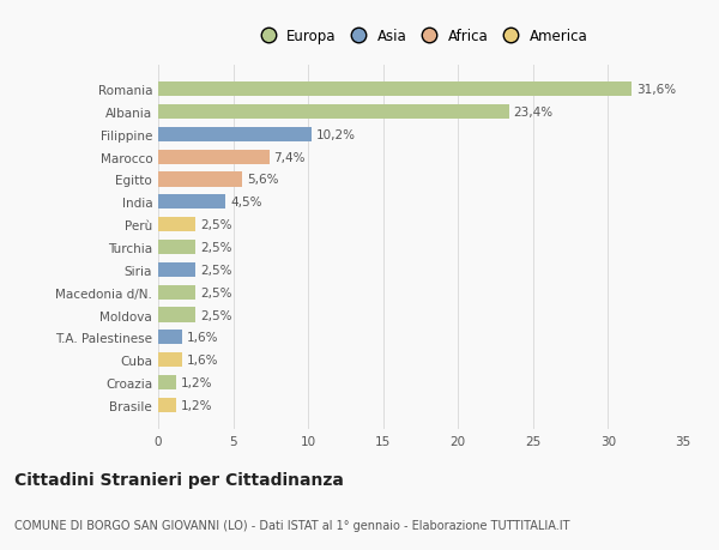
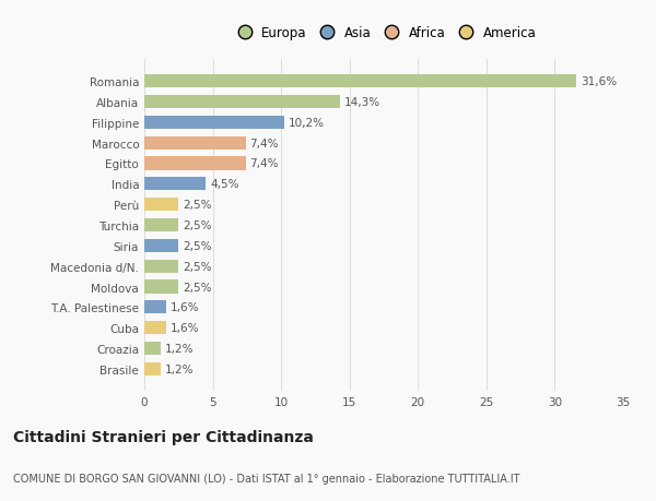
Albania: 23,4% -> 14,3%
Egitto: 5,6% -> 7,4%
